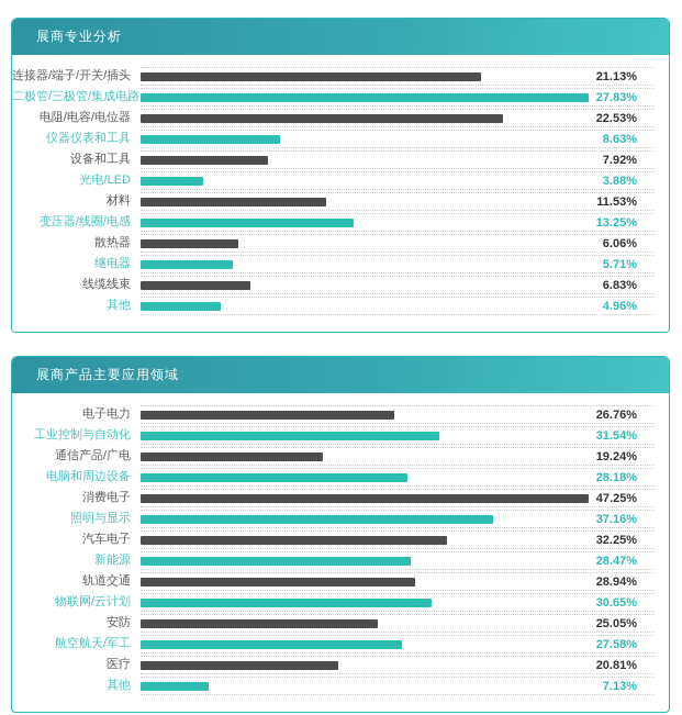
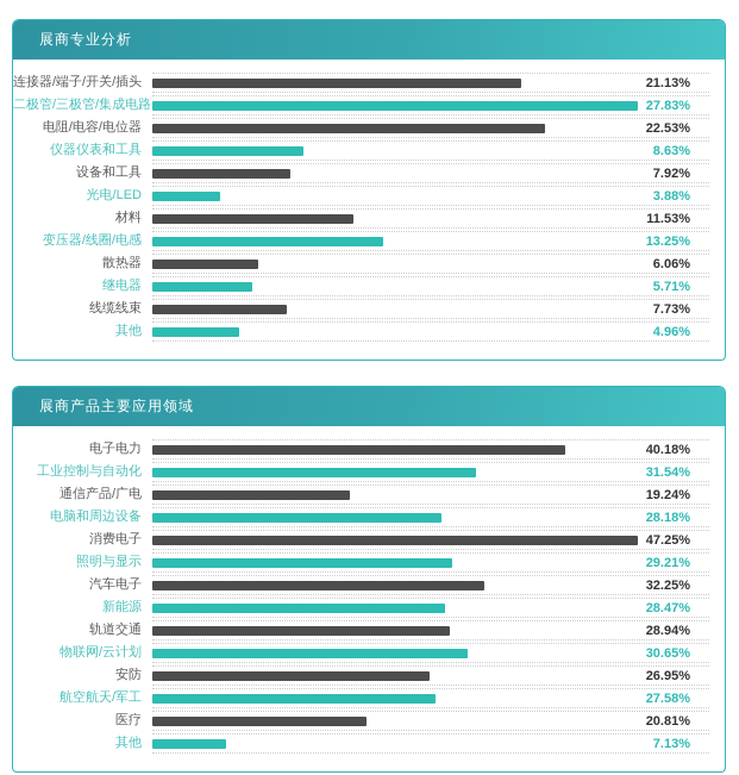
展商专业分析/线缆线束: 6.83% -> 7.73%
展商产品主要应用领域/电子电力: 26.76% -> 40.18%
展商产品主要应用领域/照明与显示: 37.16% -> 29.21%
展商产品主要应用领域/安防: 25.05% -> 26.95%
